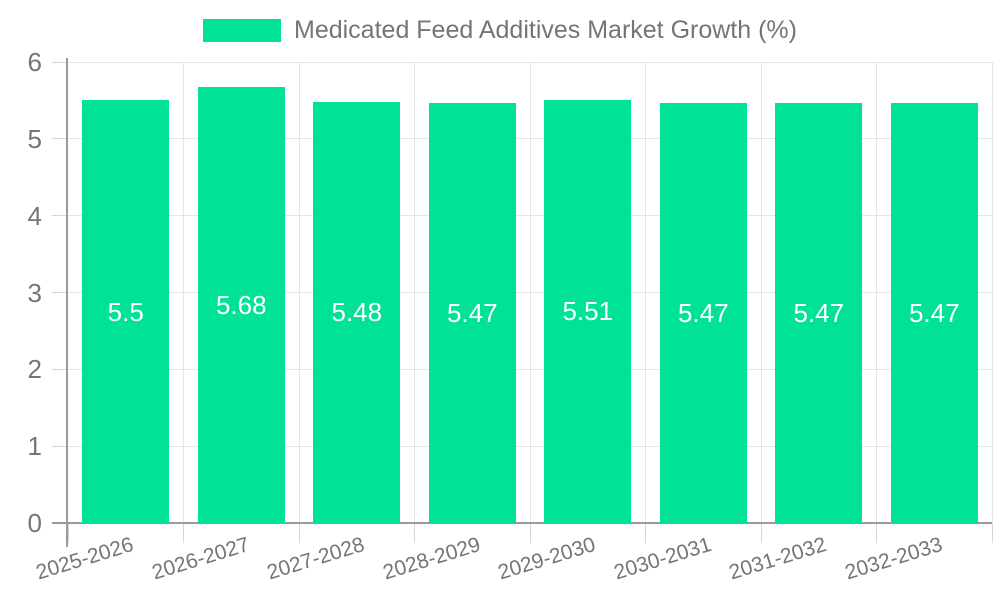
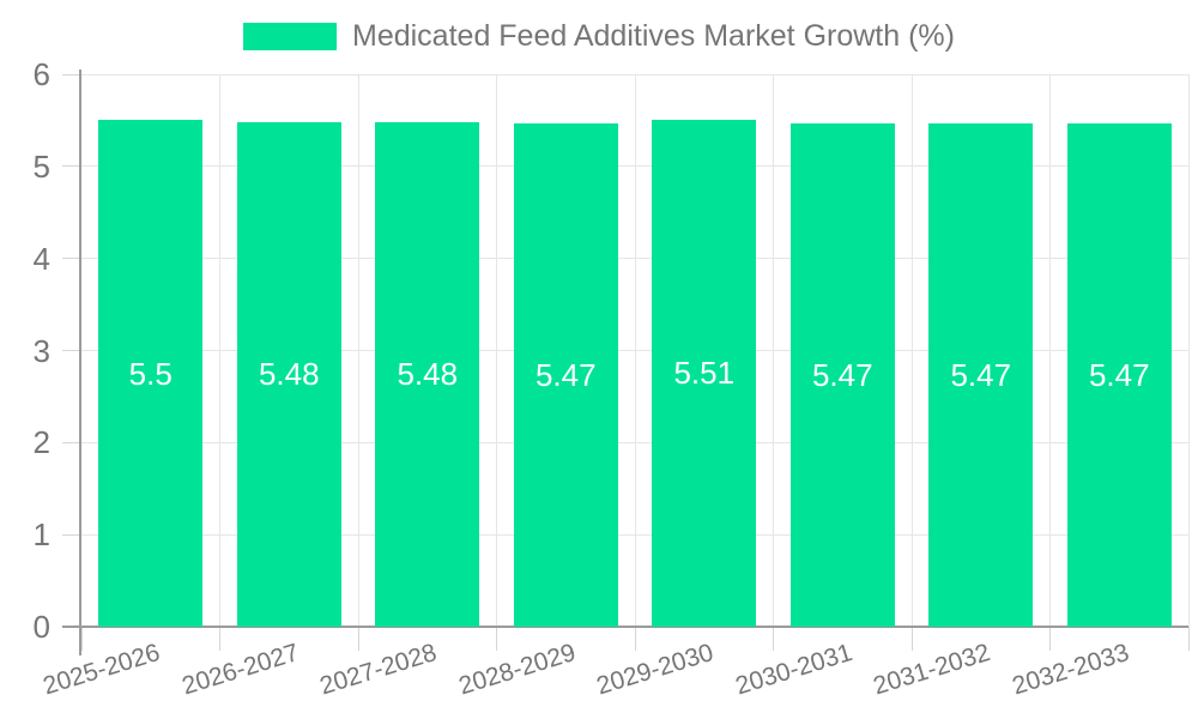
2026-2027: 5.68 -> 5.48
